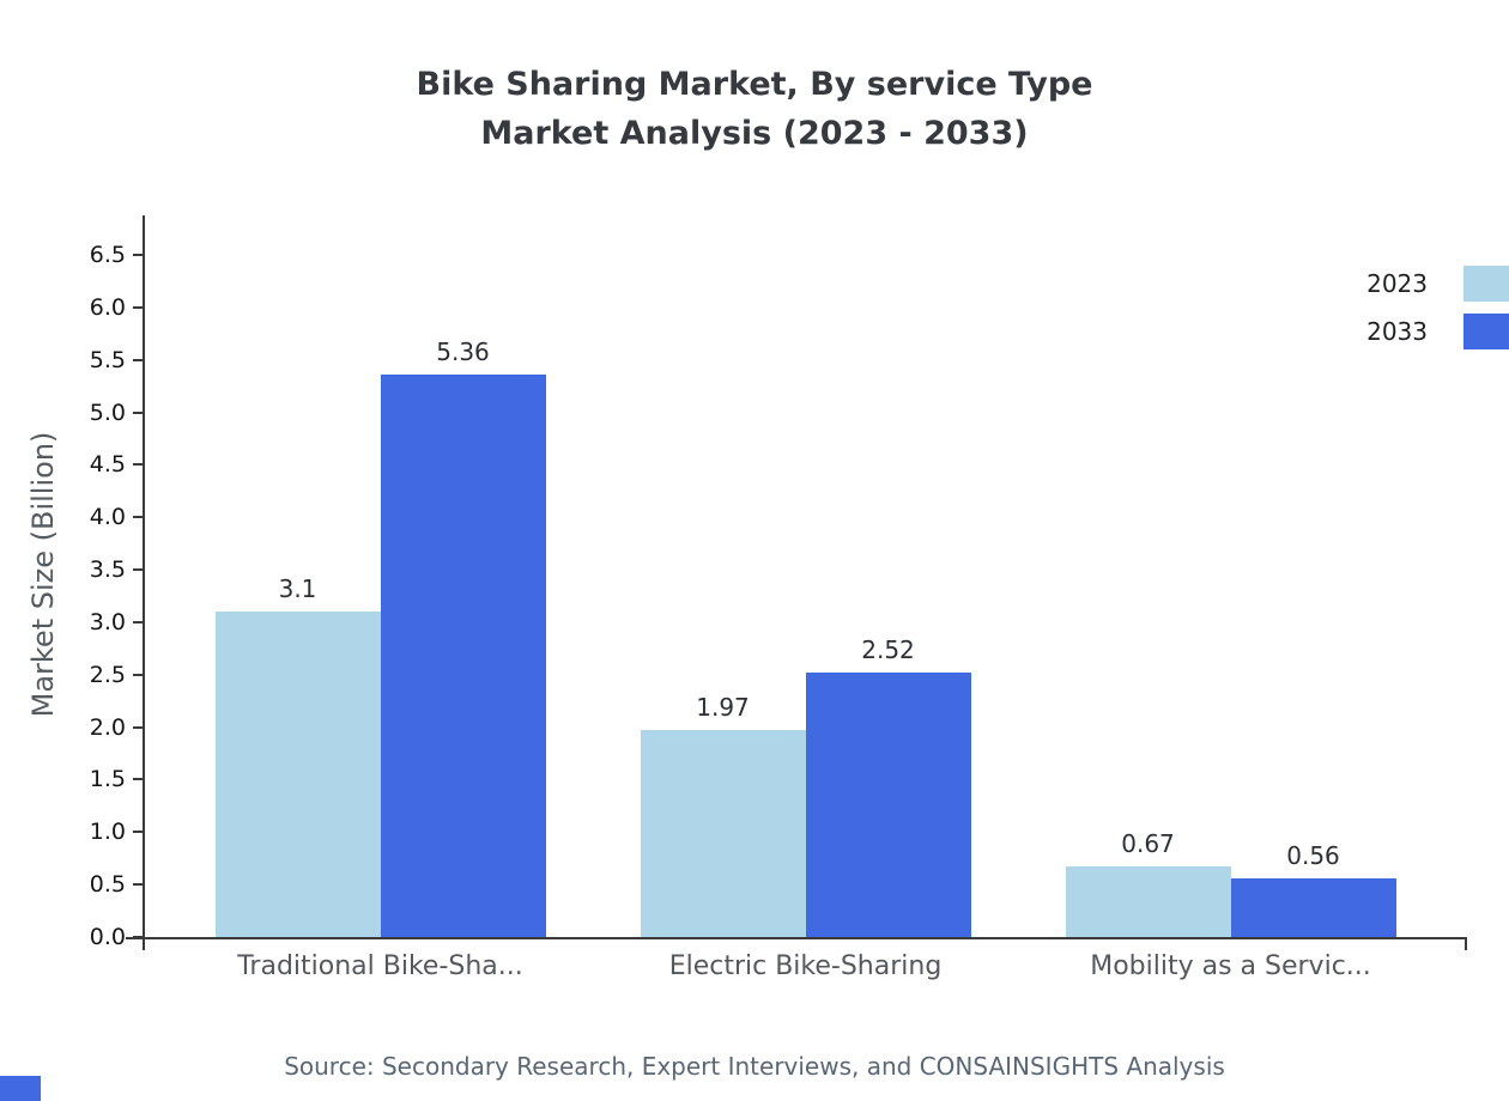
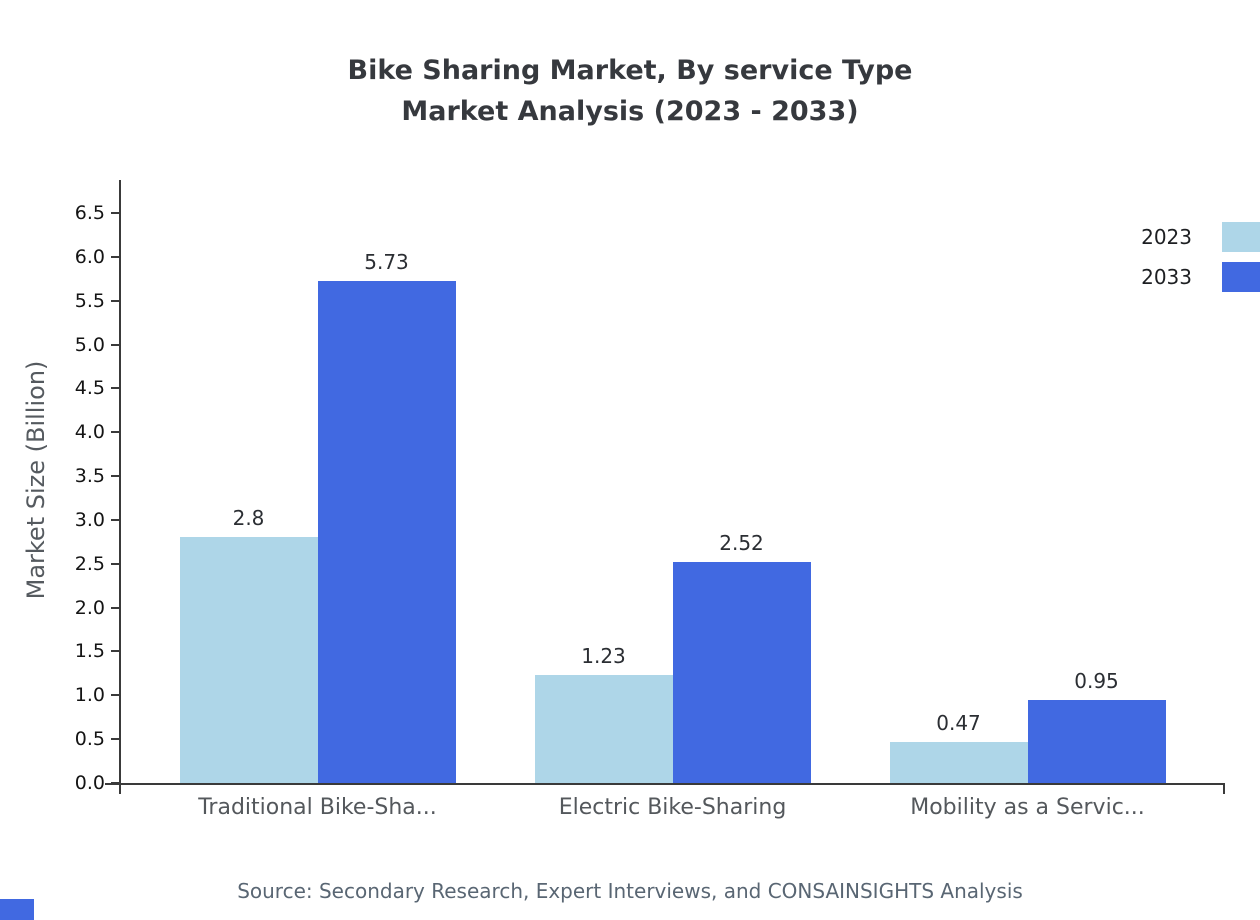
2023/Traditional Bike-Sha...: 3.1 -> 2.8
2033/Traditional Bike-Sha...: 5.36 -> 5.73
2023/Electric Bike-Sharing: 1.97 -> 1.23
2023/Mobility as a Servic...: 0.67 -> 0.47
2033/Mobility as a Servic...: 0.56 -> 0.95
